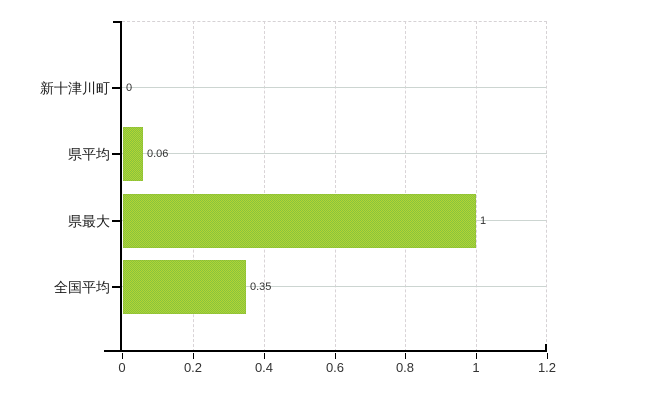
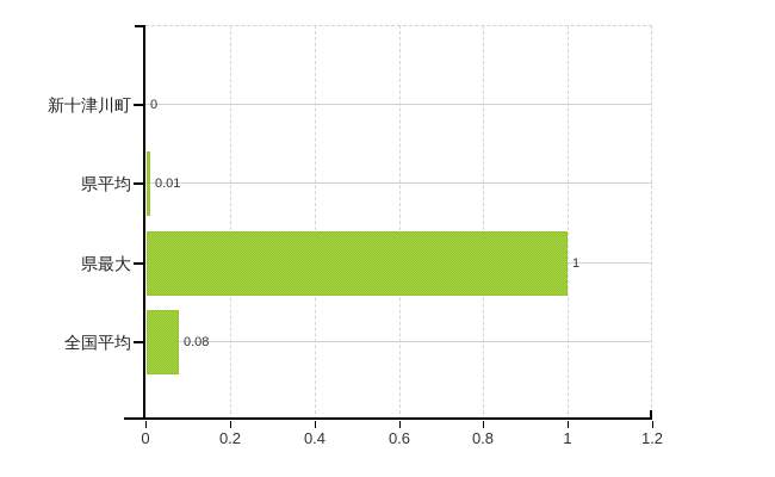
県平均: 0.06 -> 0.01
全国平均: 0.35 -> 0.08
